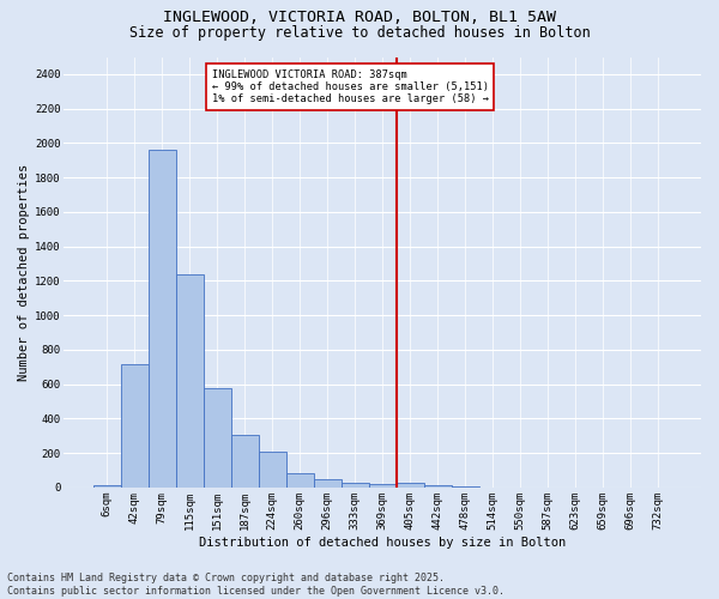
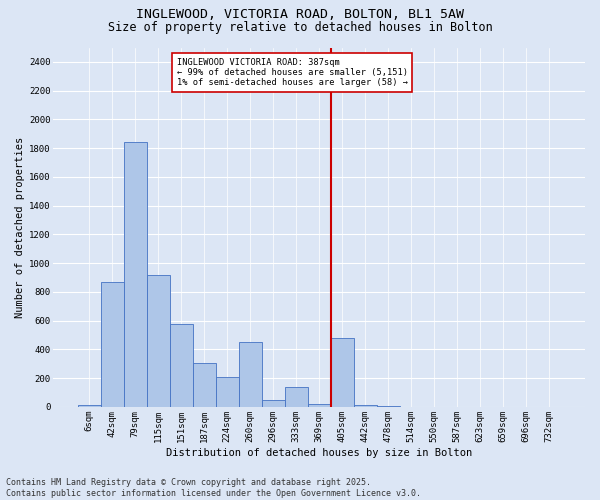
42sqm: 720 -> 870
79sqm: 1960 -> 1840
115sqm: 1240 -> 920
260sqm: 80 -> 450
333sqm: 30 -> 140
405sqm: 30 -> 480
